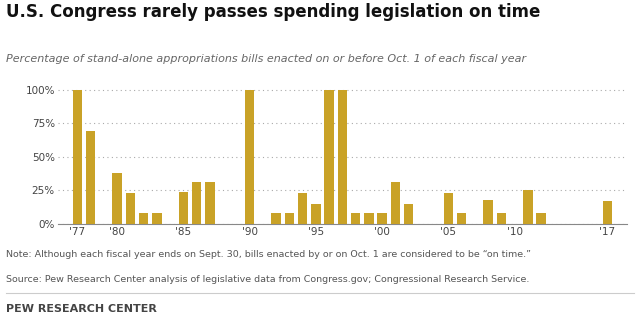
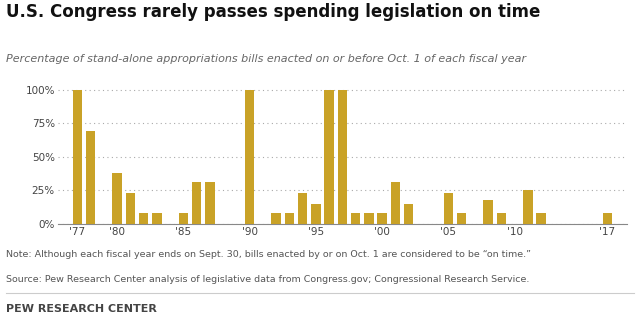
'85: 24% -> 8%
'17: 17% -> 8%
